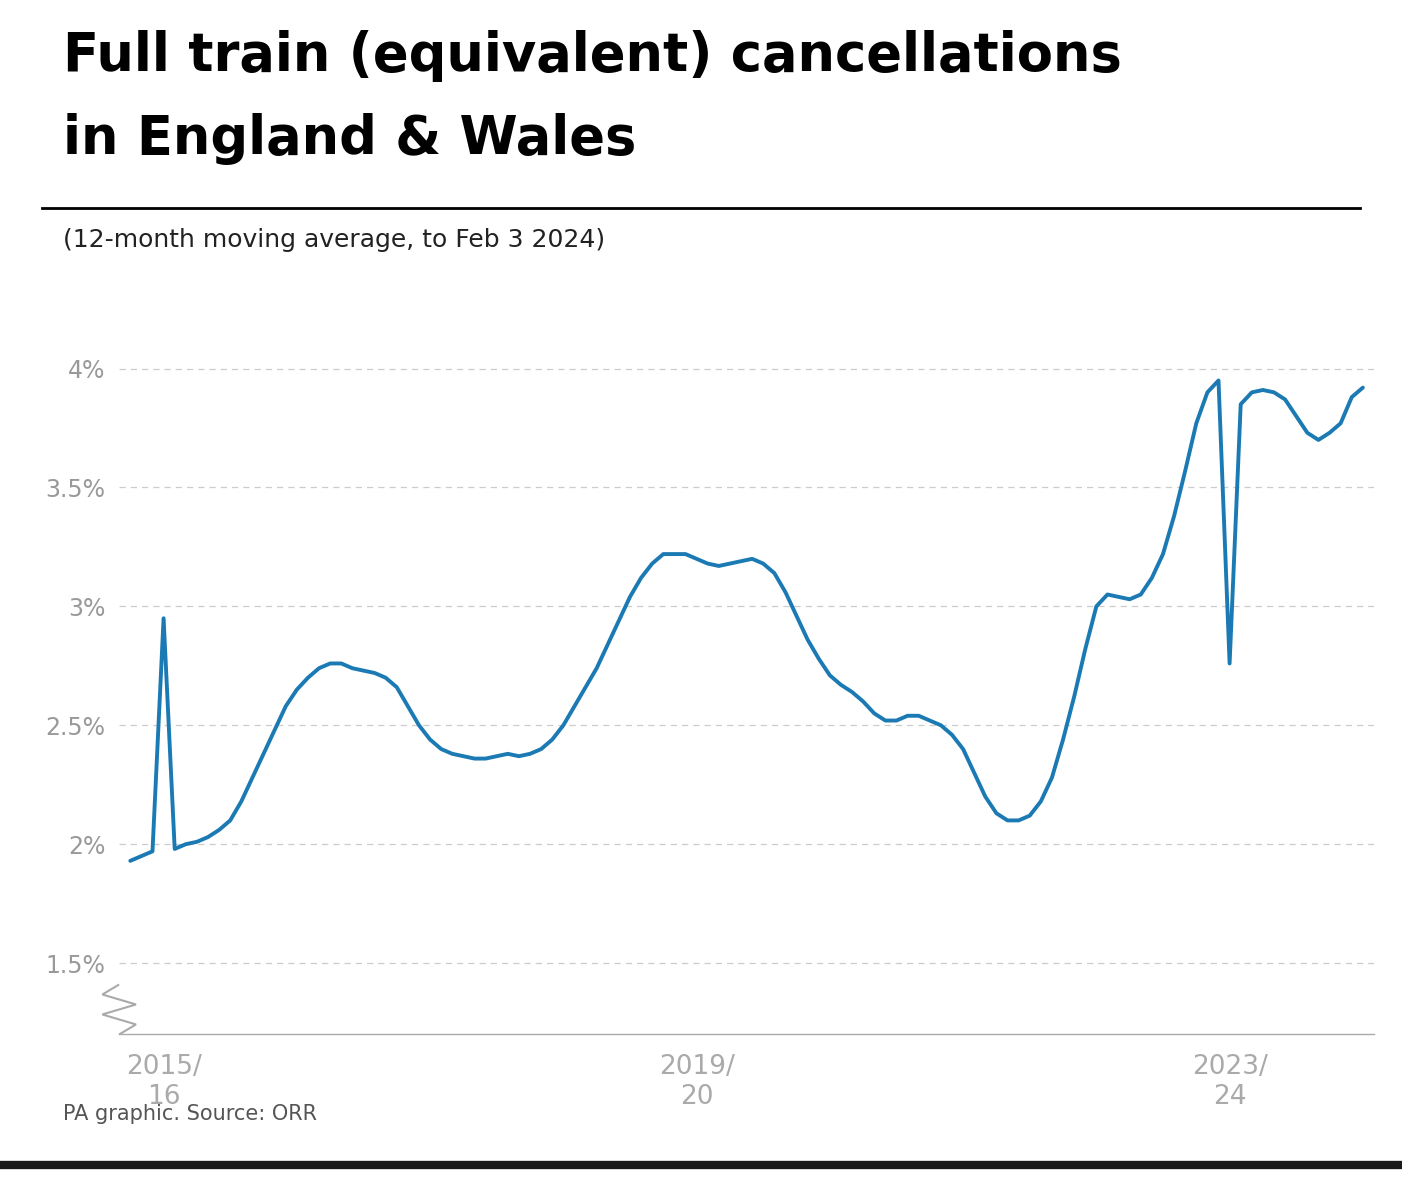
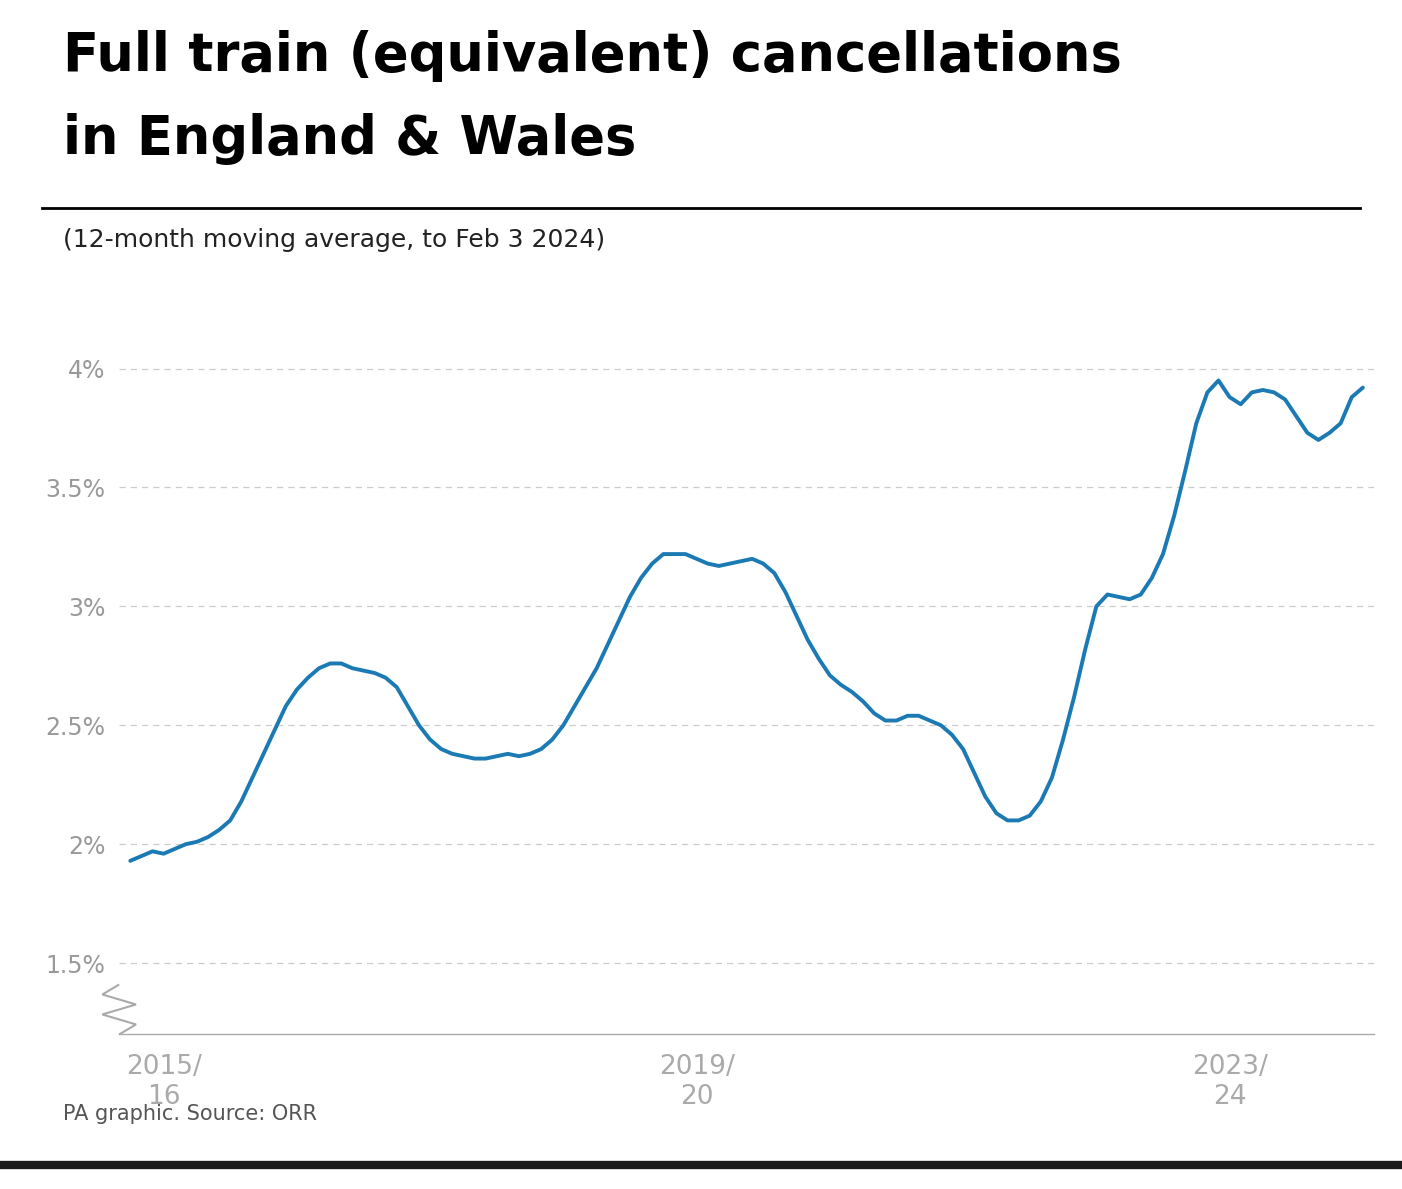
2015/ 16: 2.95% -> 1.96%
2023/ 24: 2.76% -> 3.88%
